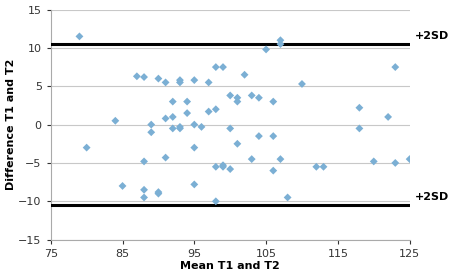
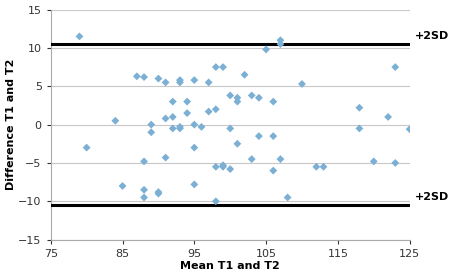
125: -4.5 -> -0.6
